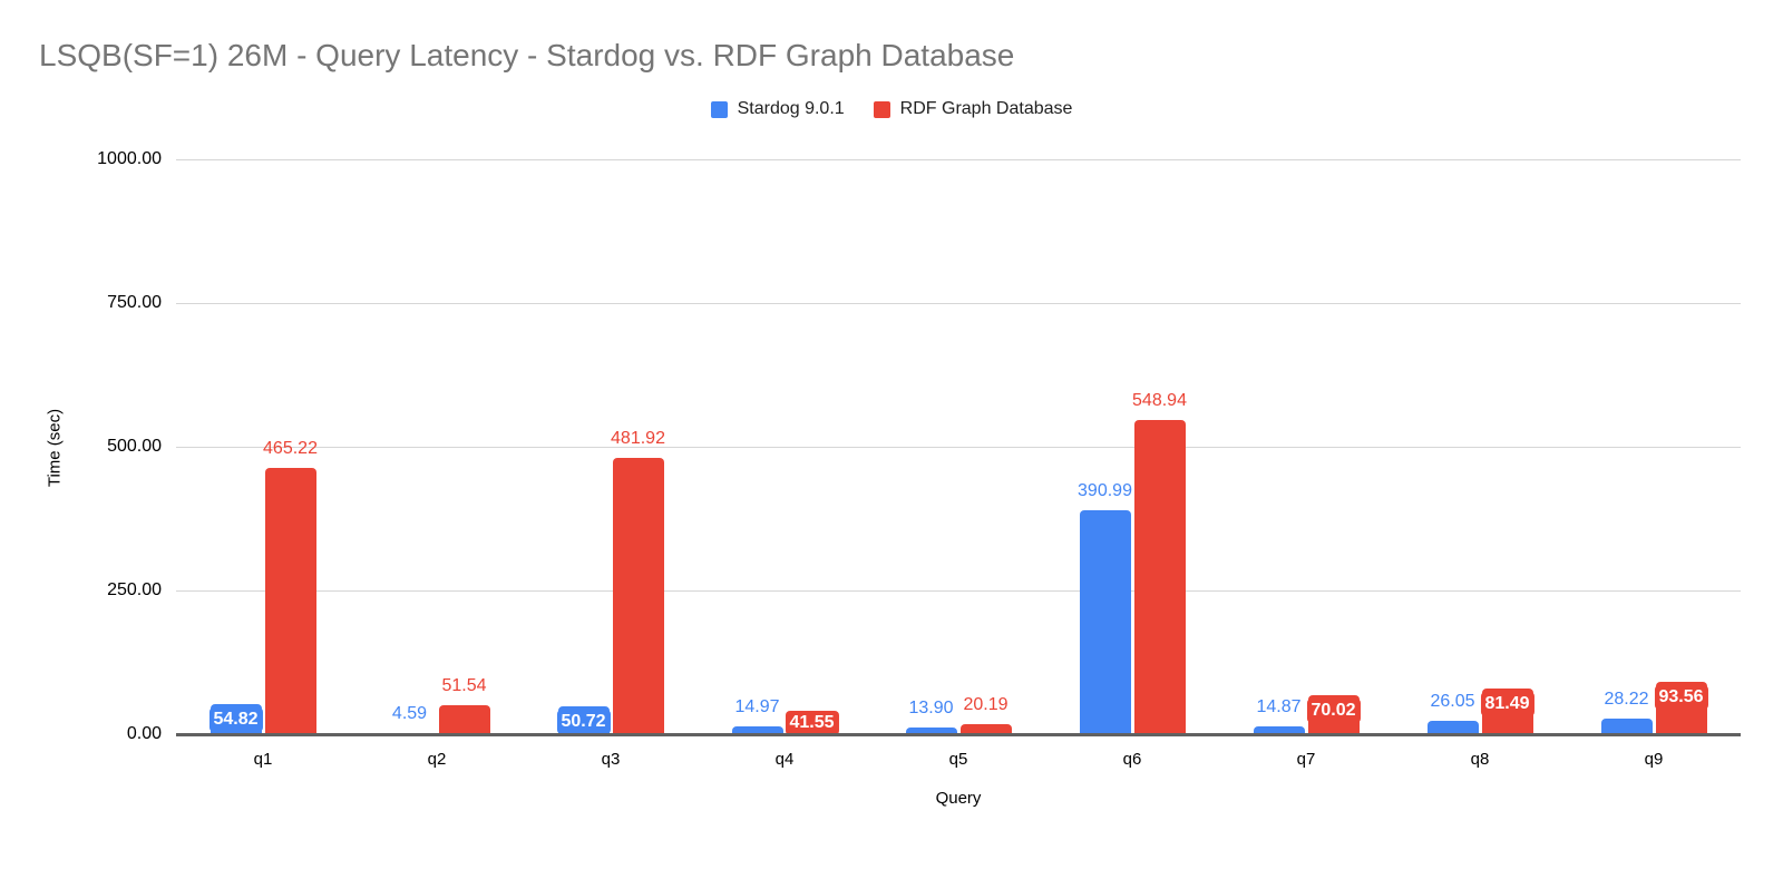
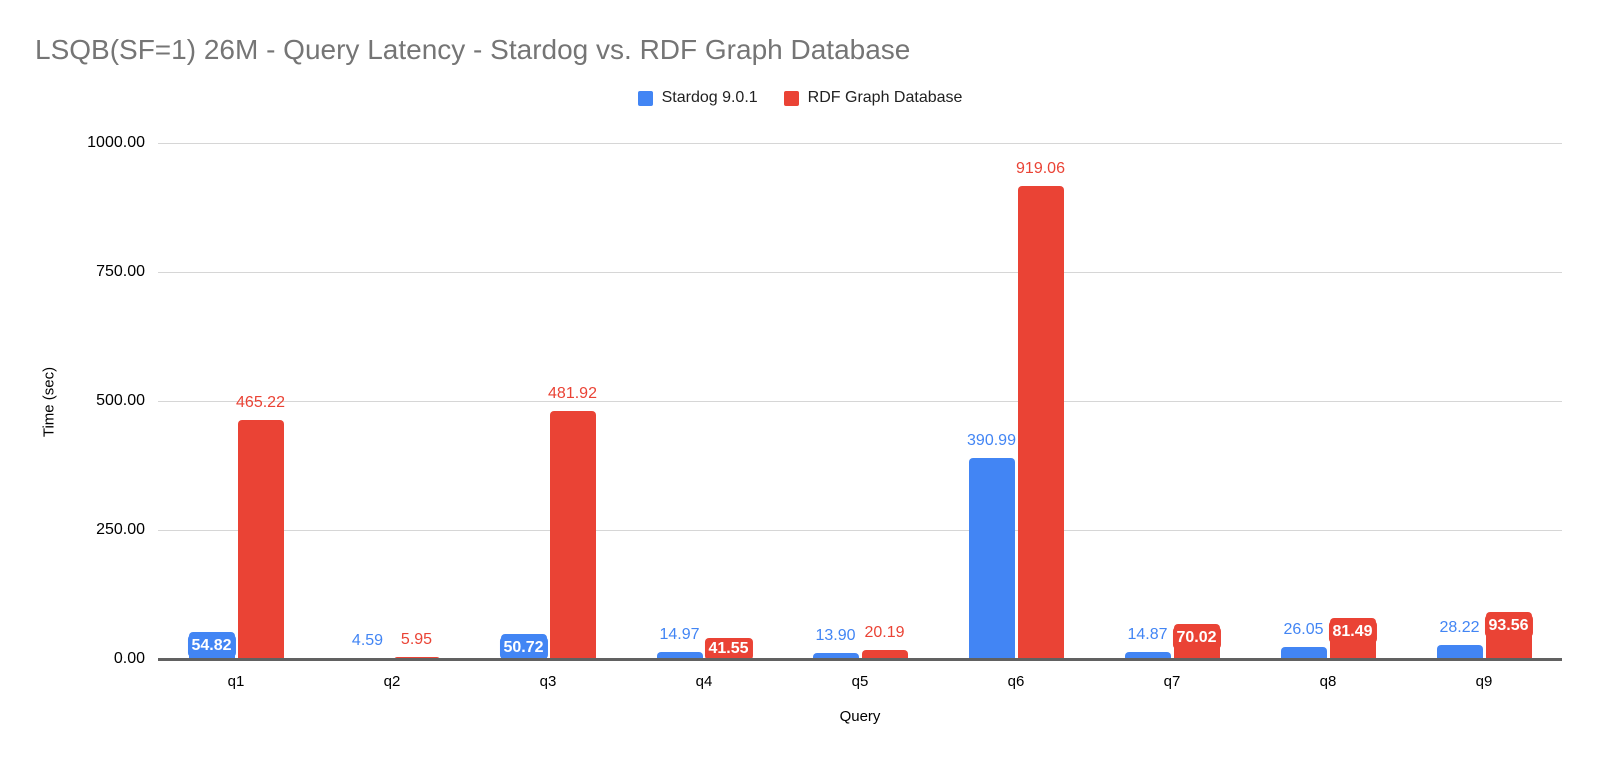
RDF Graph Database/q2: 51.54 -> 5.95
RDF Graph Database/q6: 548.94 -> 919.06
